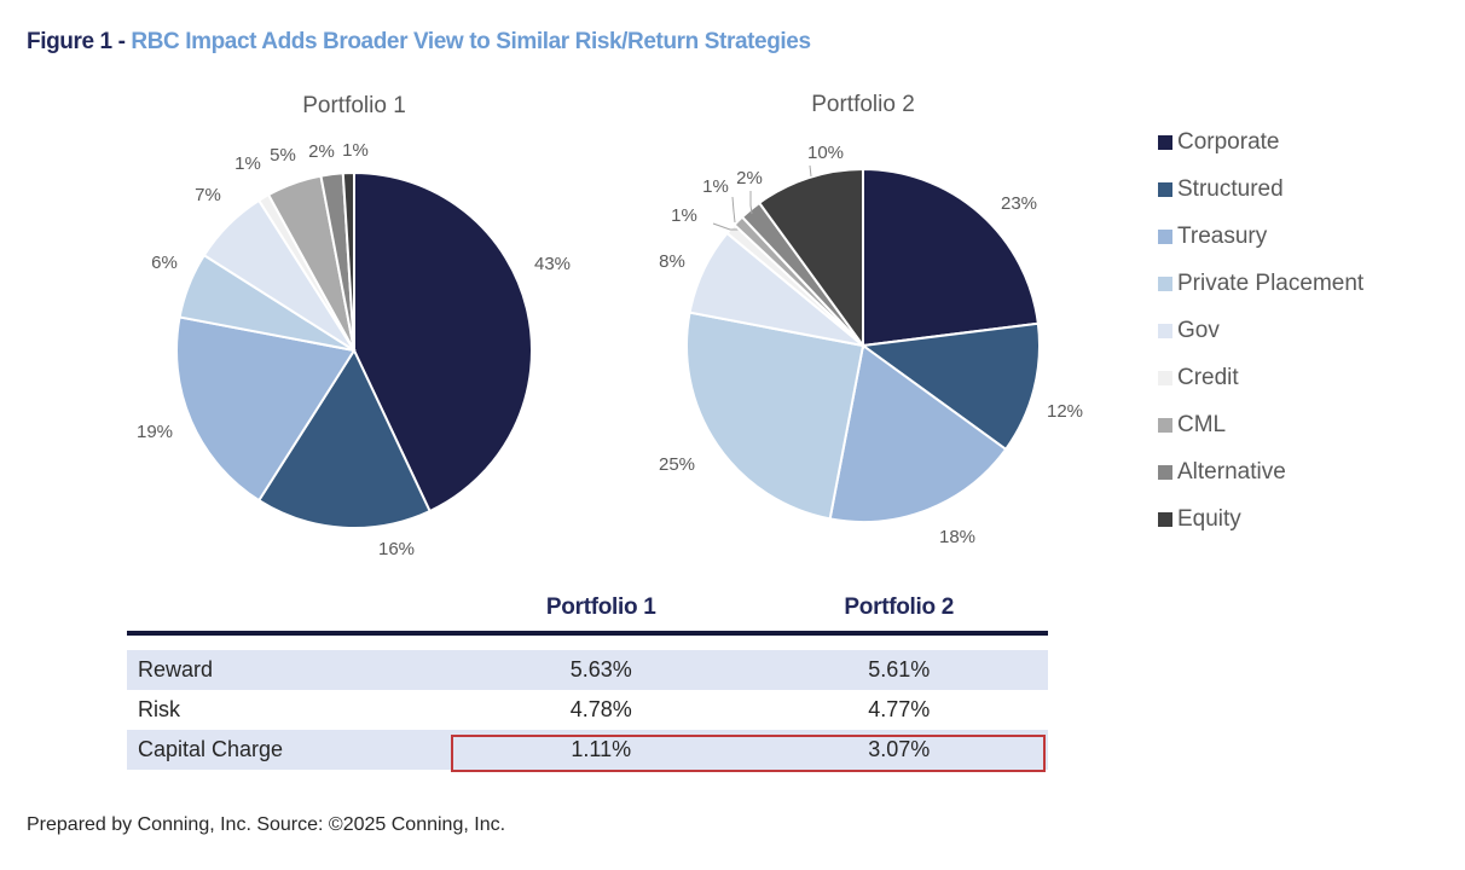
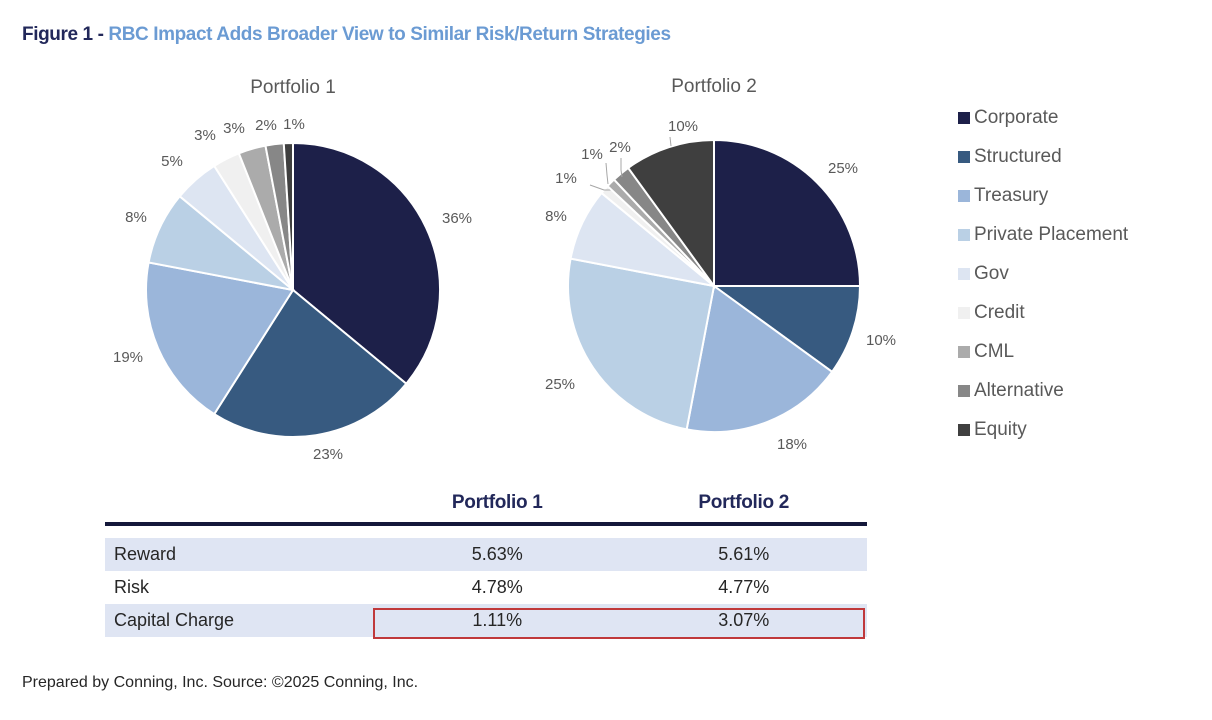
Portfolio 1/Corporate: 43% -> 36%
Portfolio 1/Structured: 16% -> 23%
Portfolio 1/Private Placement: 6% -> 8%
Portfolio 1/Gov: 7% -> 5%
Portfolio 1/Credit: 1% -> 3%
Portfolio 1/CML: 5% -> 3%
Portfolio 2/Corporate: 23% -> 25%
Portfolio 2/Structured: 12% -> 10%
